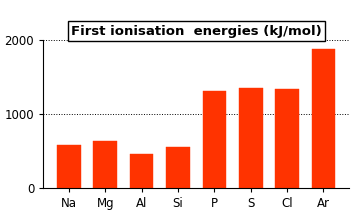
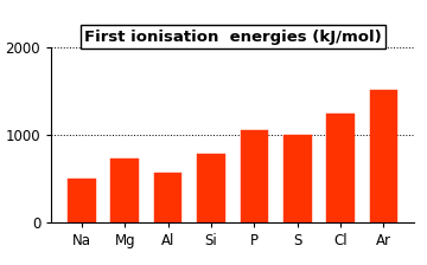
Na: 580 -> 500
Mg: 640 -> 740
Al: 460 -> 580
Si: 560 -> 790
P: 1320 -> 1060
S: 1360 -> 1000
Cl: 1340 -> 1250
Ar: 1880 -> 1520
